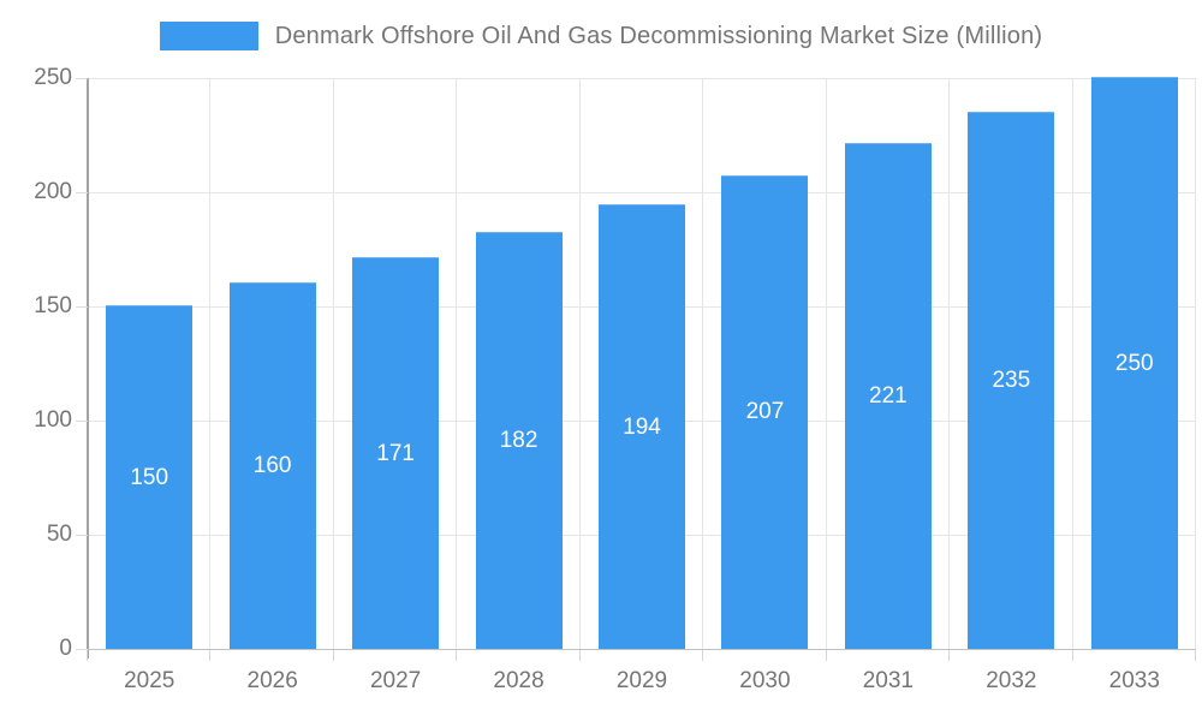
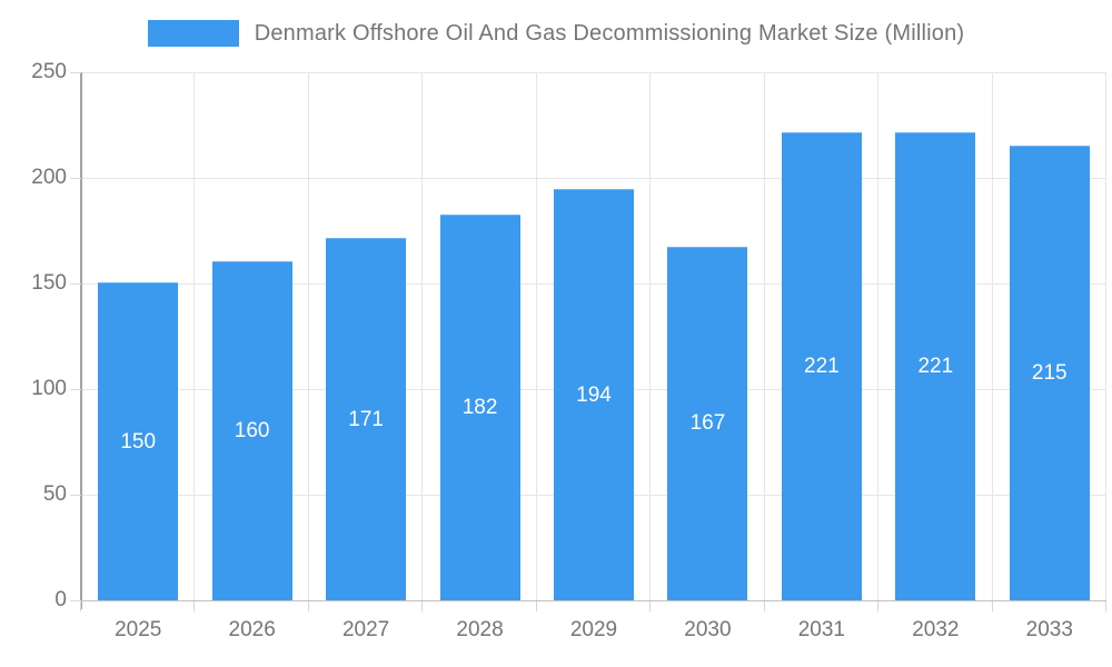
2030: 207 -> 167
2032: 235 -> 221
2033: 250 -> 215
